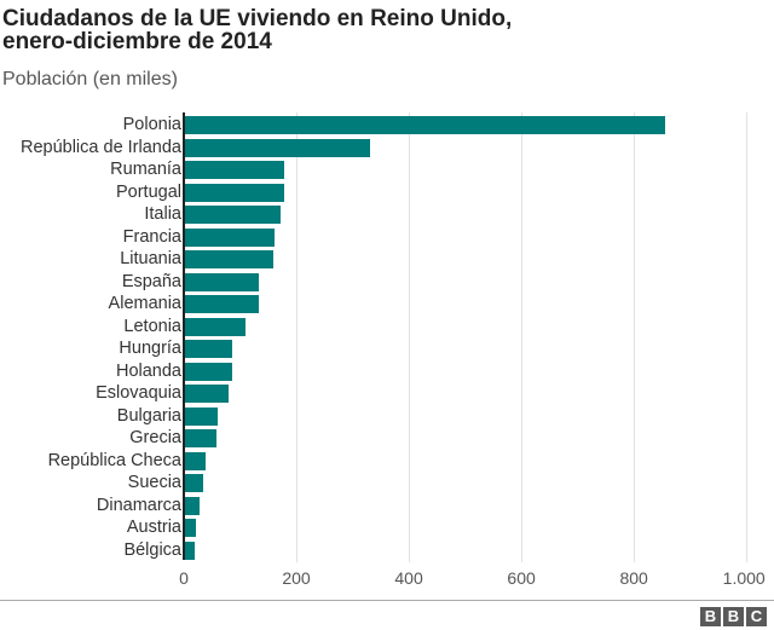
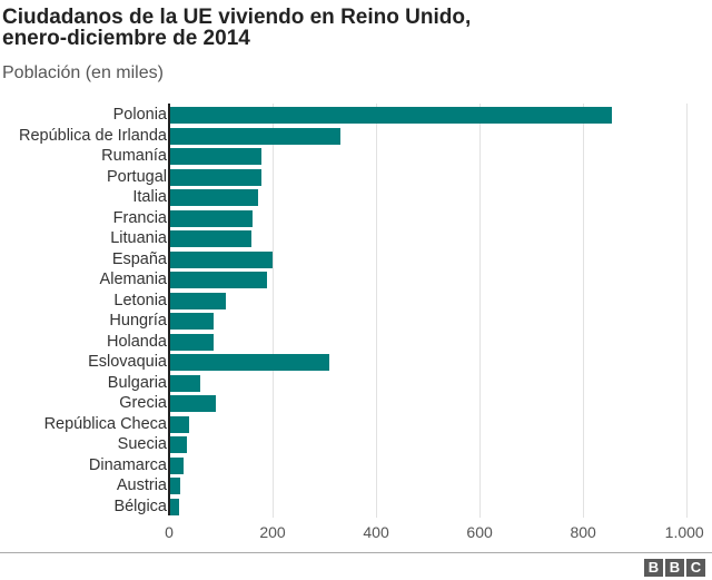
España: 130 -> 200
Alemania: 130 -> 190
Eslovaquia: 80 -> 310
Grecia: 60 -> 90
